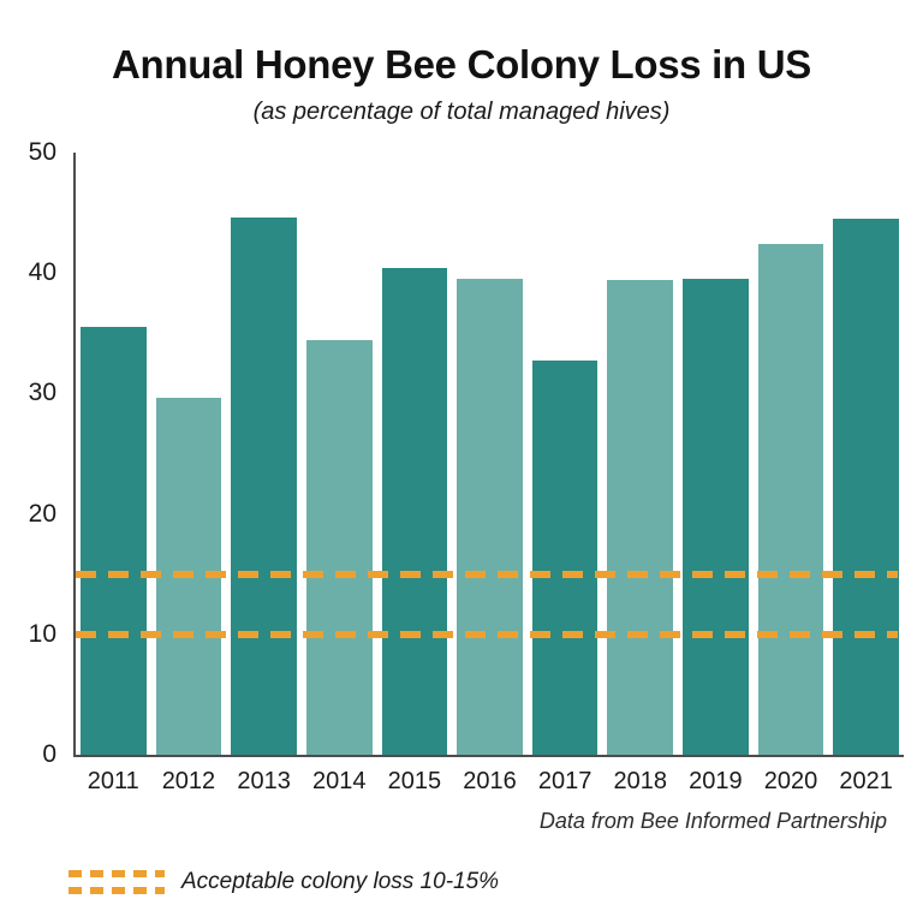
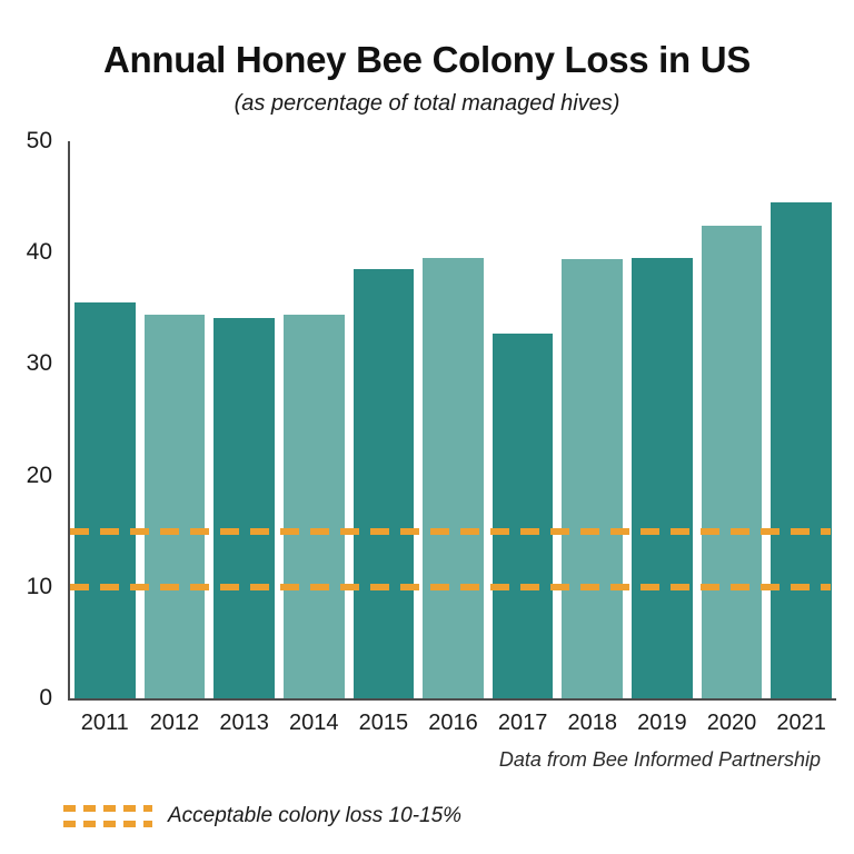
2012: 29.6 -> 34.4
2013: 44.6 -> 34.1
2015: 40.4 -> 38.5
